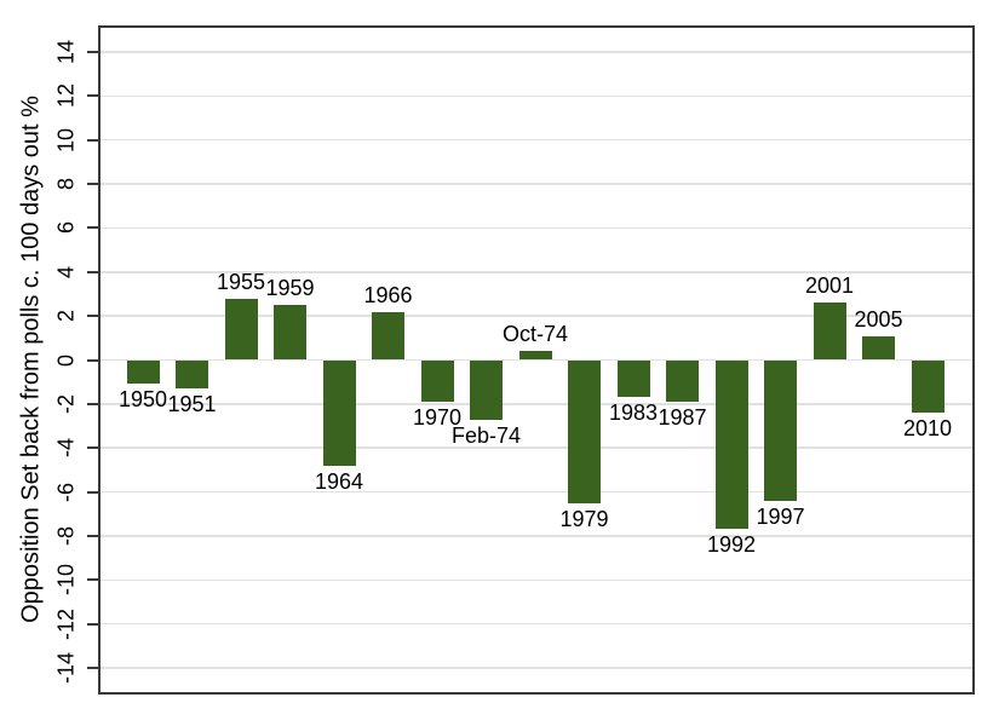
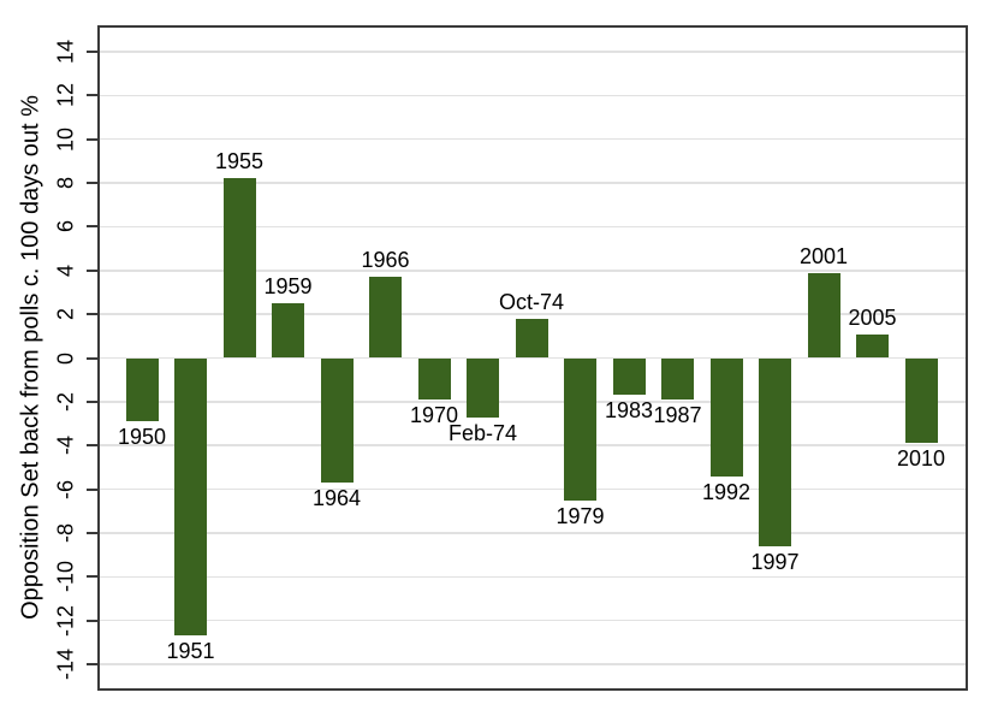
1950: -1.1 -> -2.9
1951: -1.3 -> -12.7
1955: 2.8 -> 8.2
1964: -4.8 -> -5.7
1966: 2.2 -> 3.7
Oct-74: 0.4 -> 1.8
1992: -7.7 -> -5.4
1997: -6.4 -> -8.6
2001: 2.6 -> 3.9
2010: -2.4 -> -3.9
